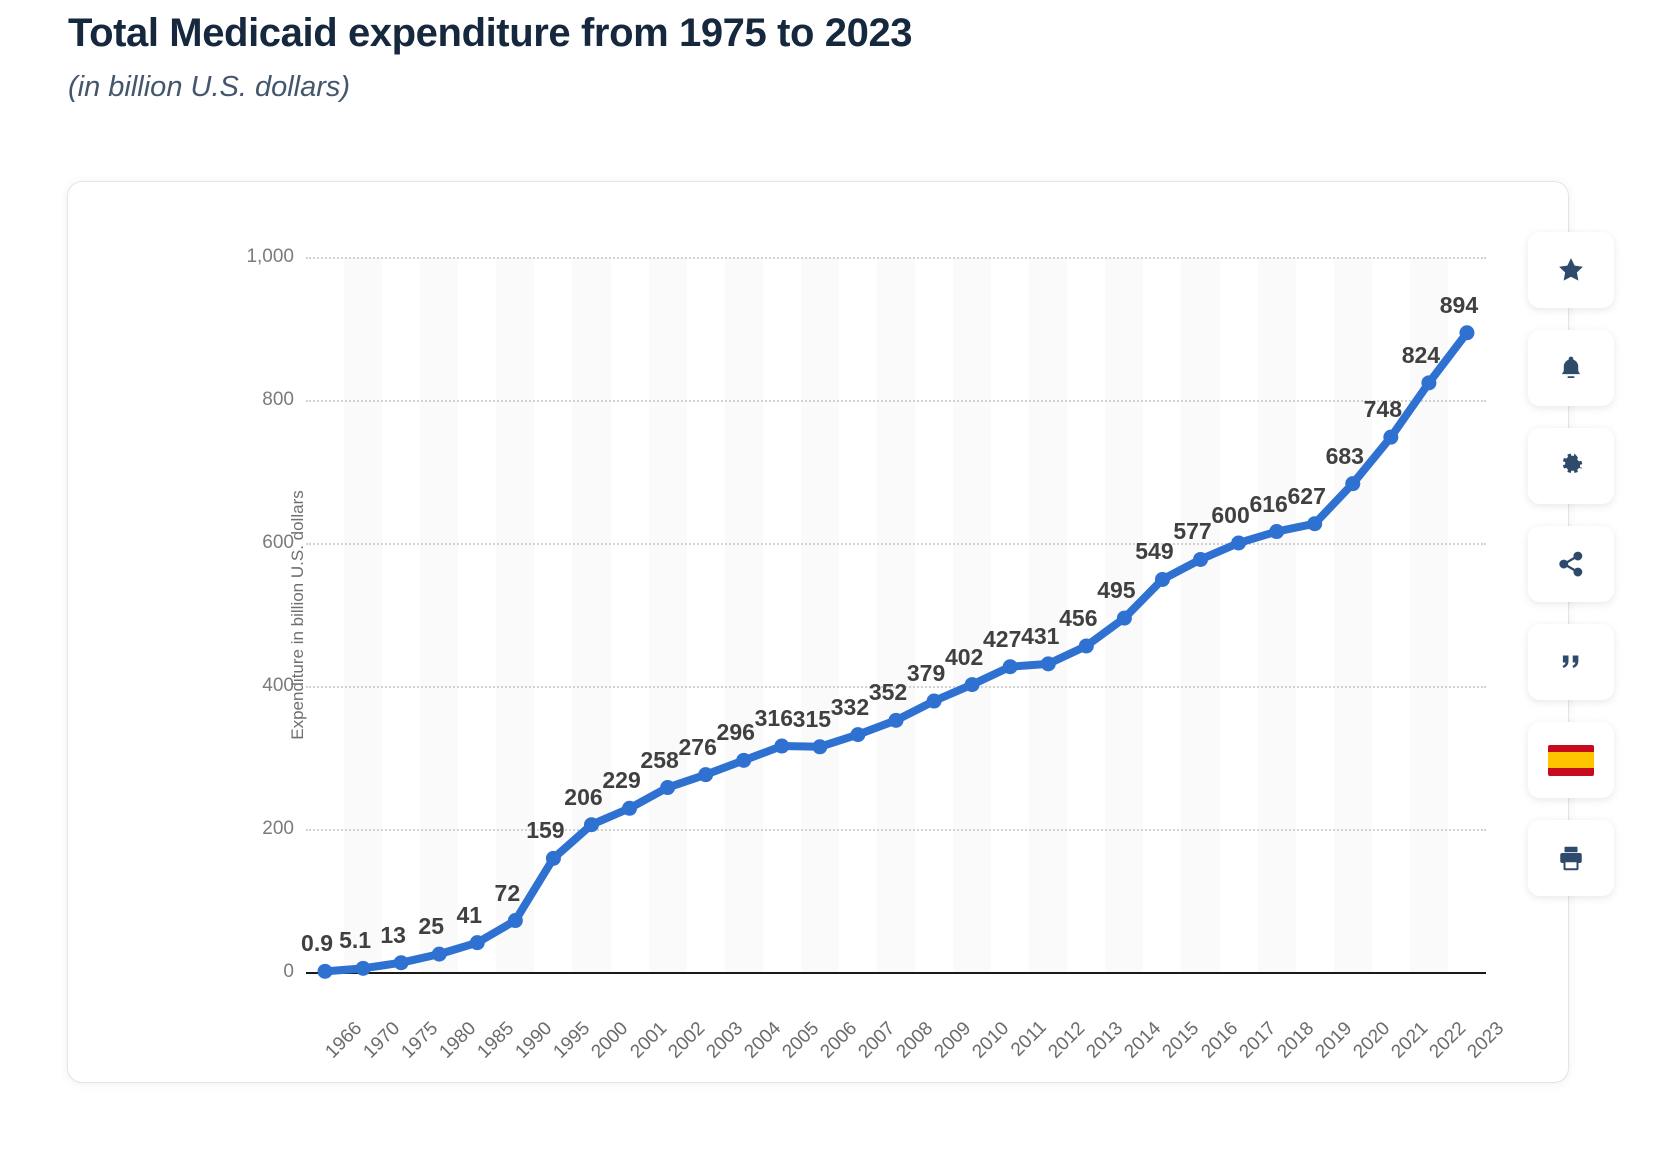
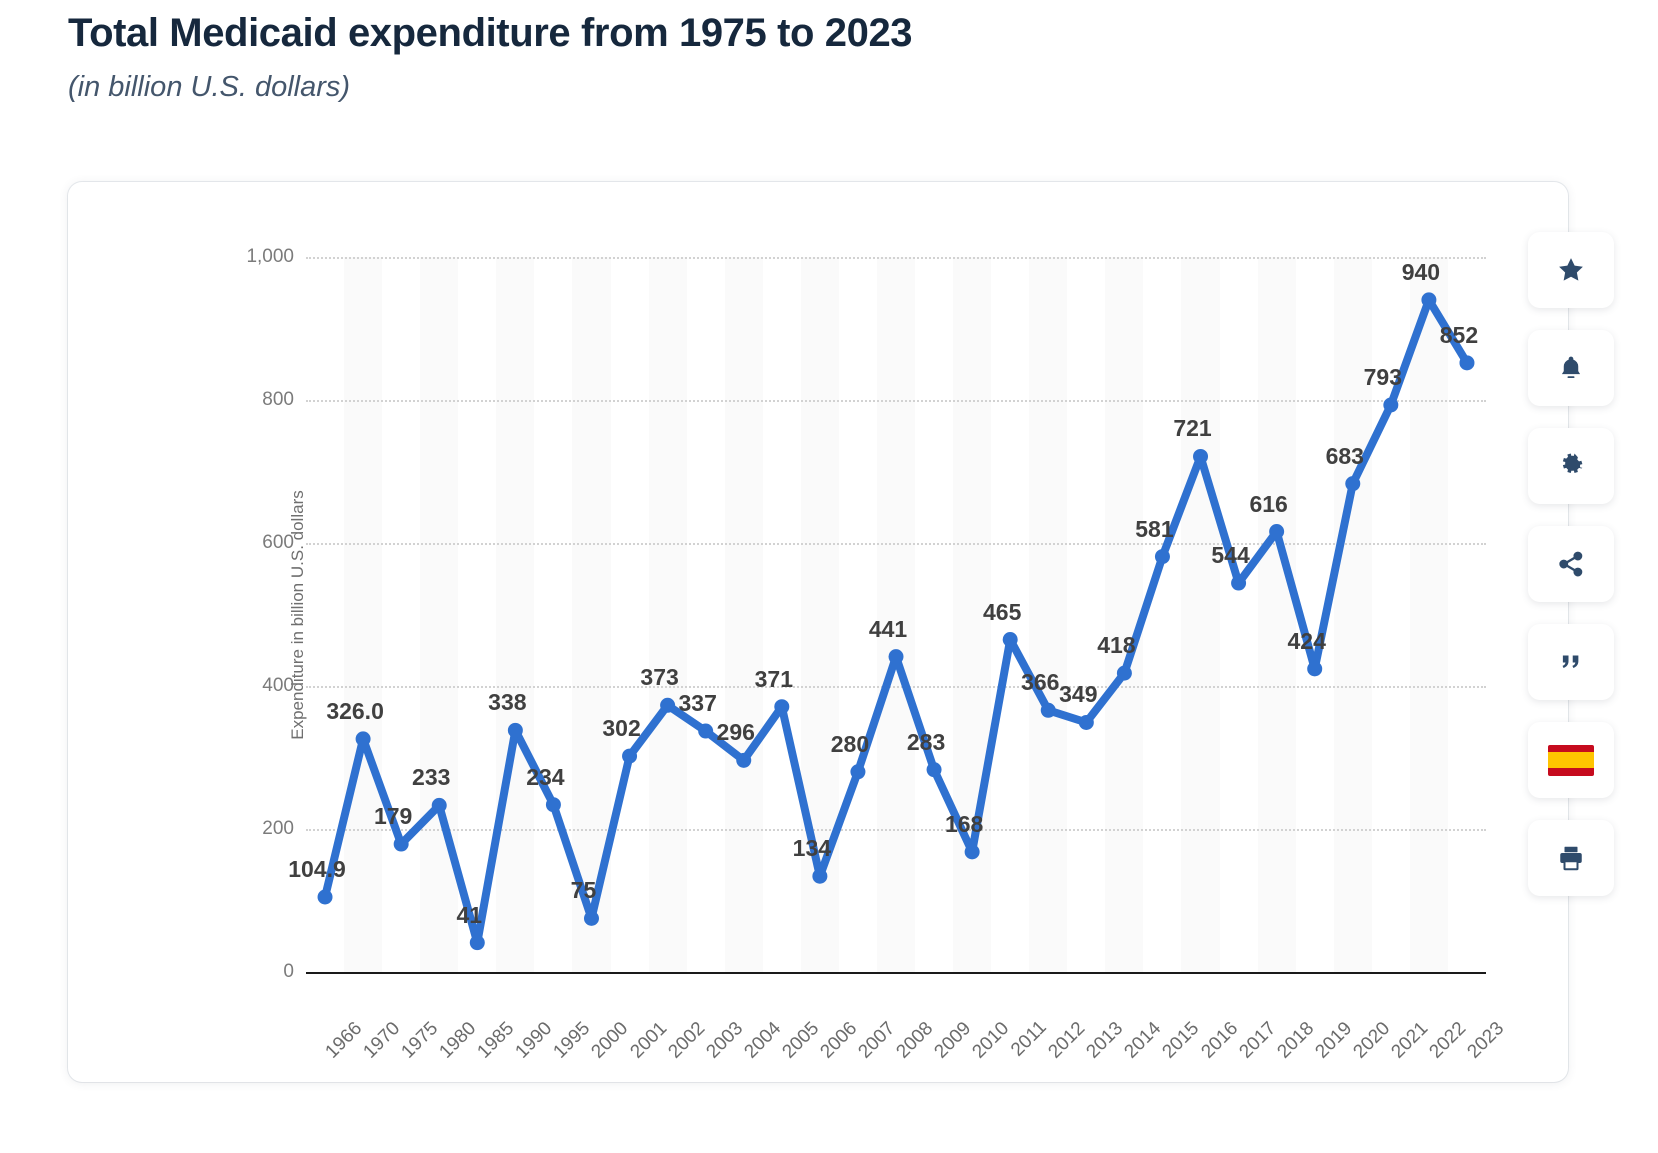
1966: 0.9 -> 104.9
1970: 5.1 -> 326.0
1975: 13 -> 179
1980: 25 -> 233
1990: 72 -> 338
1995: 159 -> 234
2000: 206 -> 75
2001: 229 -> 302
2002: 258 -> 373
2003: 276 -> 337
2005: 316 -> 371
2006: 315 -> 134
2007: 332 -> 280
2008: 352 -> 441
2009: 379 -> 283
2010: 402 -> 168
2011: 427 -> 465
2012: 431 -> 366
2013: 456 -> 349
2014: 495 -> 418
2015: 549 -> 581
2016: 577 -> 721
2017: 600 -> 544
2019: 627 -> 424
2021: 748 -> 793
2022: 824 -> 940
2023: 894 -> 852
